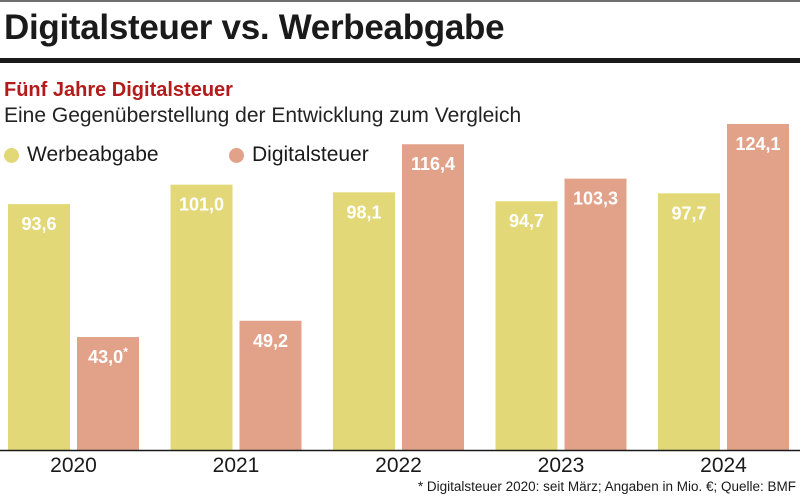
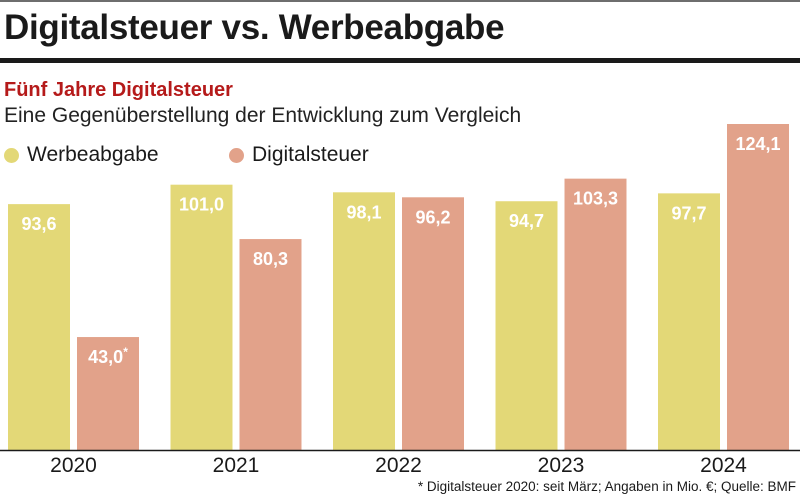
Digitalsteuer/2021: 49,2 -> 80,3
Digitalsteuer/2022: 116,4 -> 96,2
